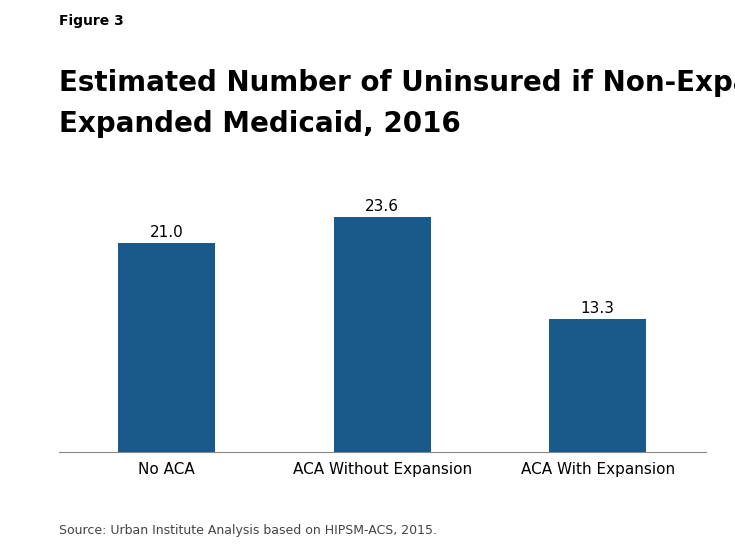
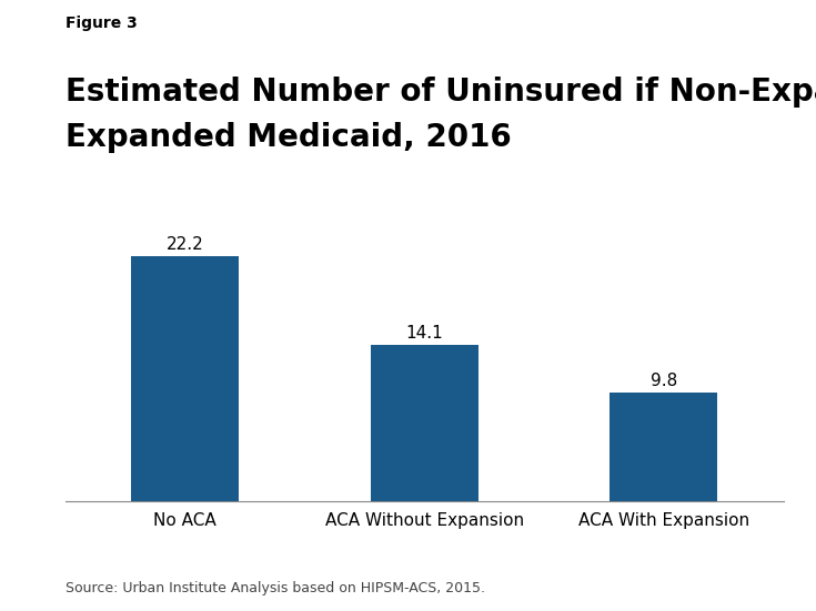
No ACA: 21.0 -> 22.2
ACA Without Expansion: 23.6 -> 14.1
ACA With Expansion: 13.3 -> 9.8
